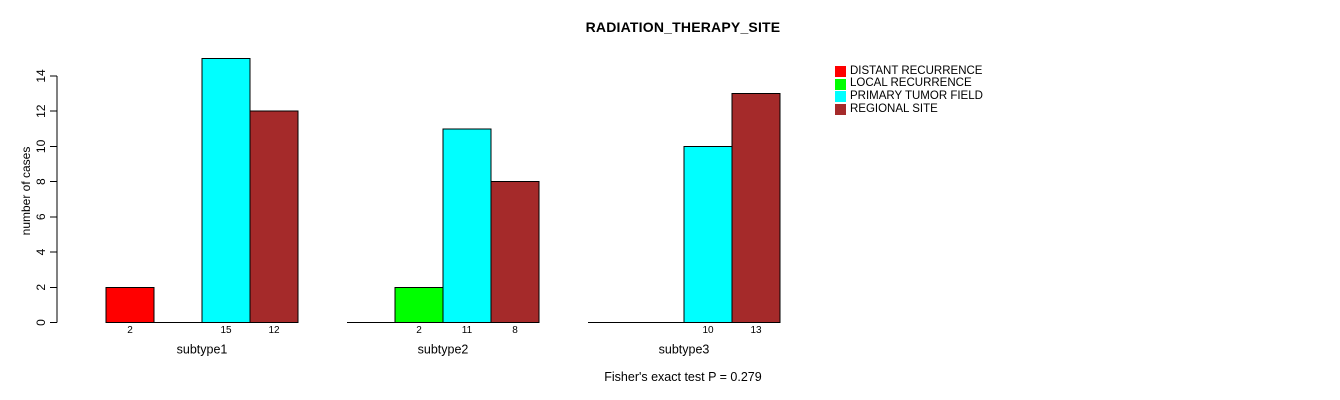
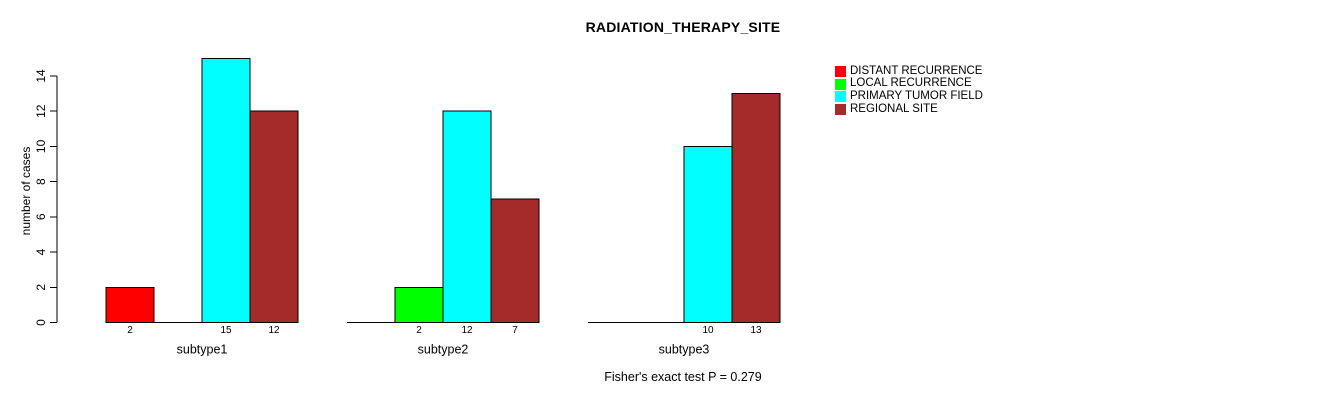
PRIMARY TUMOR FIELD/subtype2: 11 -> 12
REGIONAL SITE/subtype2: 8 -> 7
